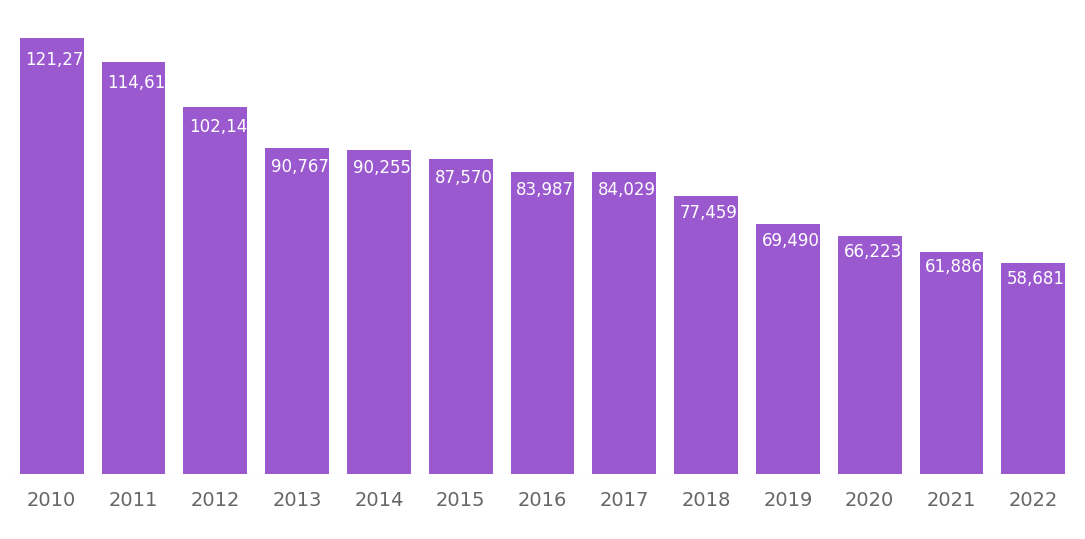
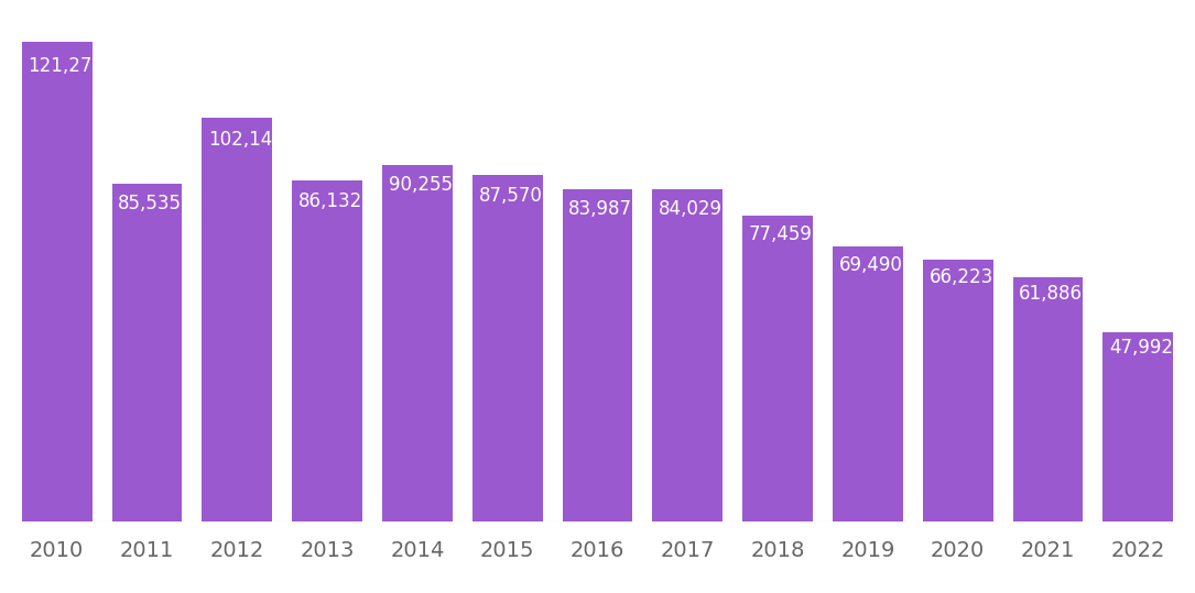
2011: 114,618 -> 85,535
2013: 90,767 -> 86,132
2022: 58,681 -> 47,992
